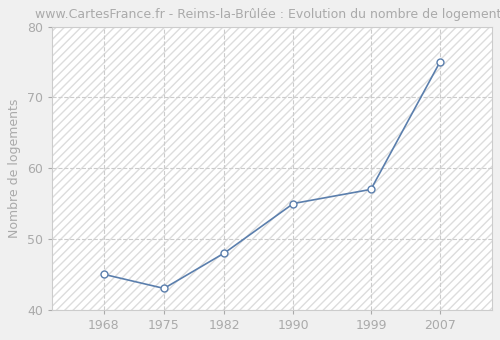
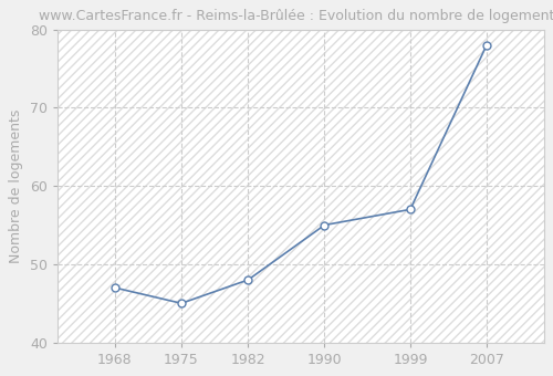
1968: 45 -> 47
1975: 43 -> 45
2007: 75 -> 78
